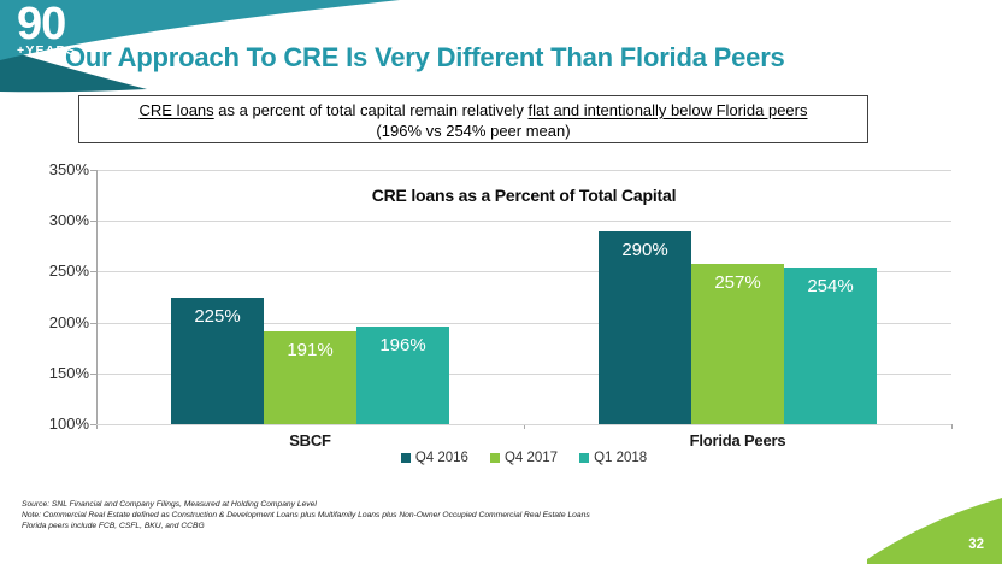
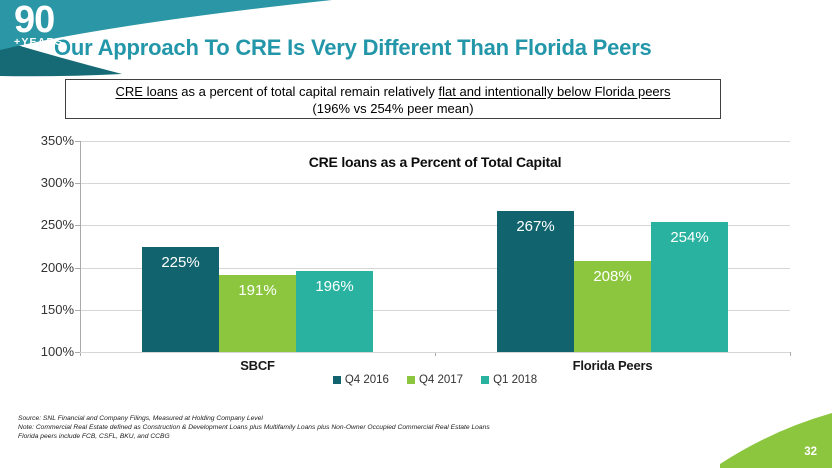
Q4 2016/Florida Peers: 290% -> 267%
Q4 2017/Florida Peers: 257% -> 208%
